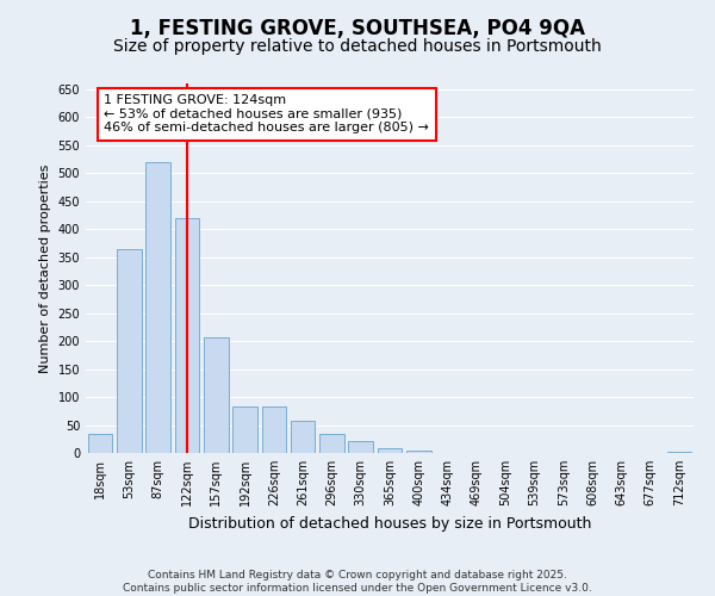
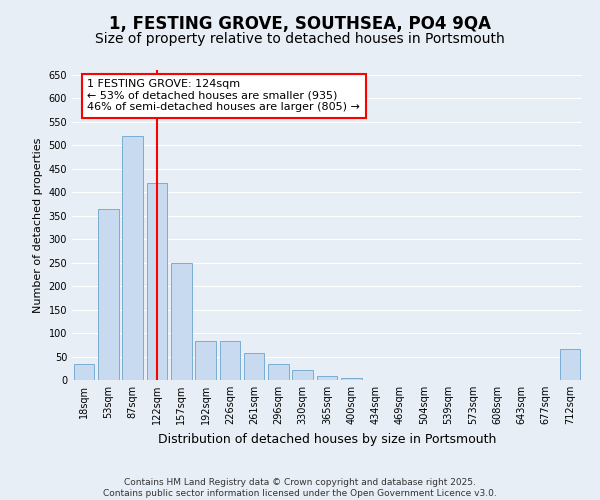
157sqm: 207 -> 250
712sqm: 2 -> 65
